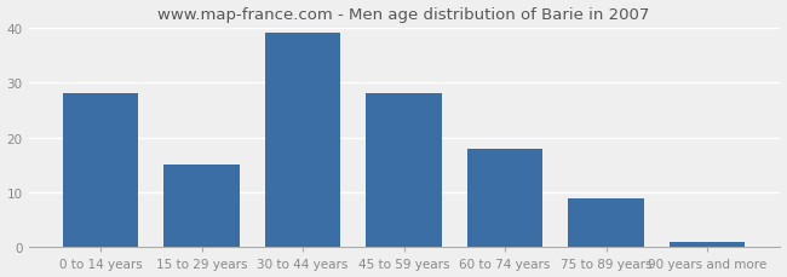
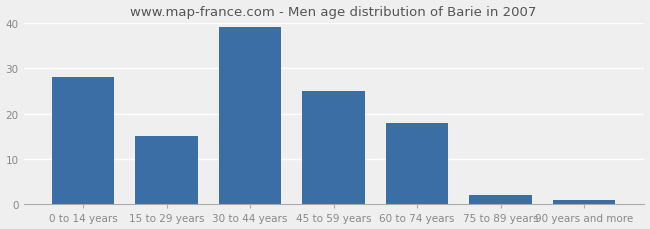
45 to 59 years: 28 -> 25
75 to 89 years: 9 -> 2
